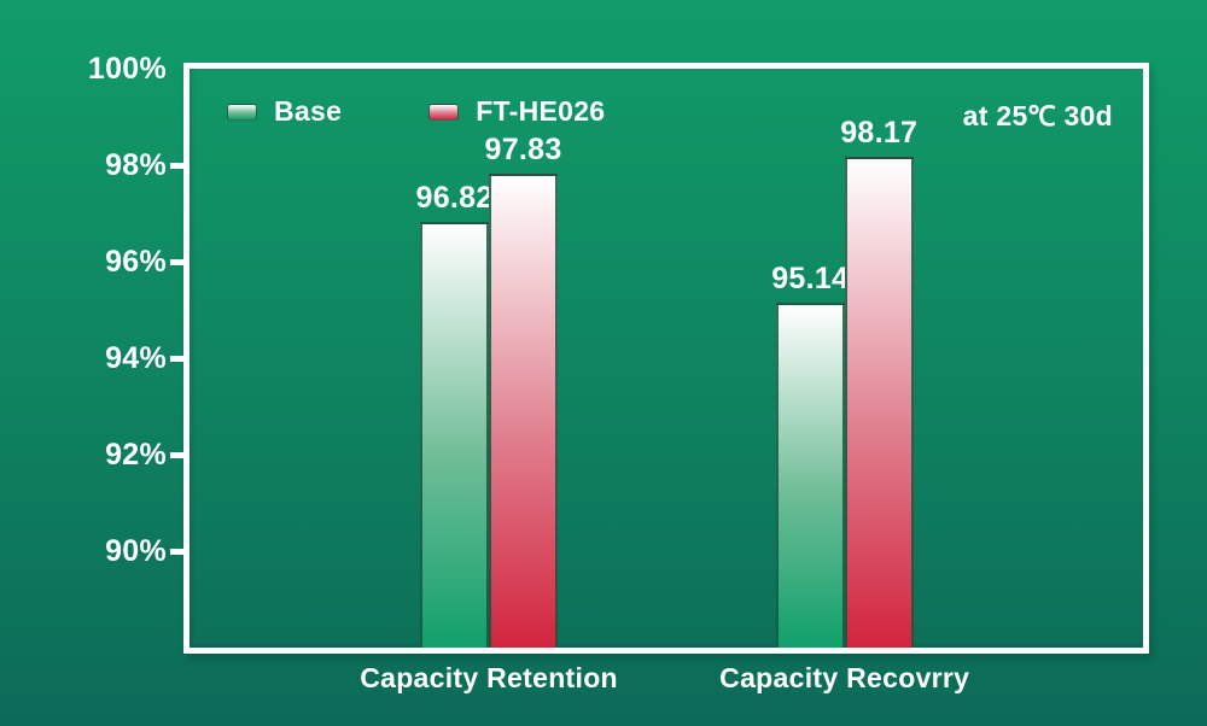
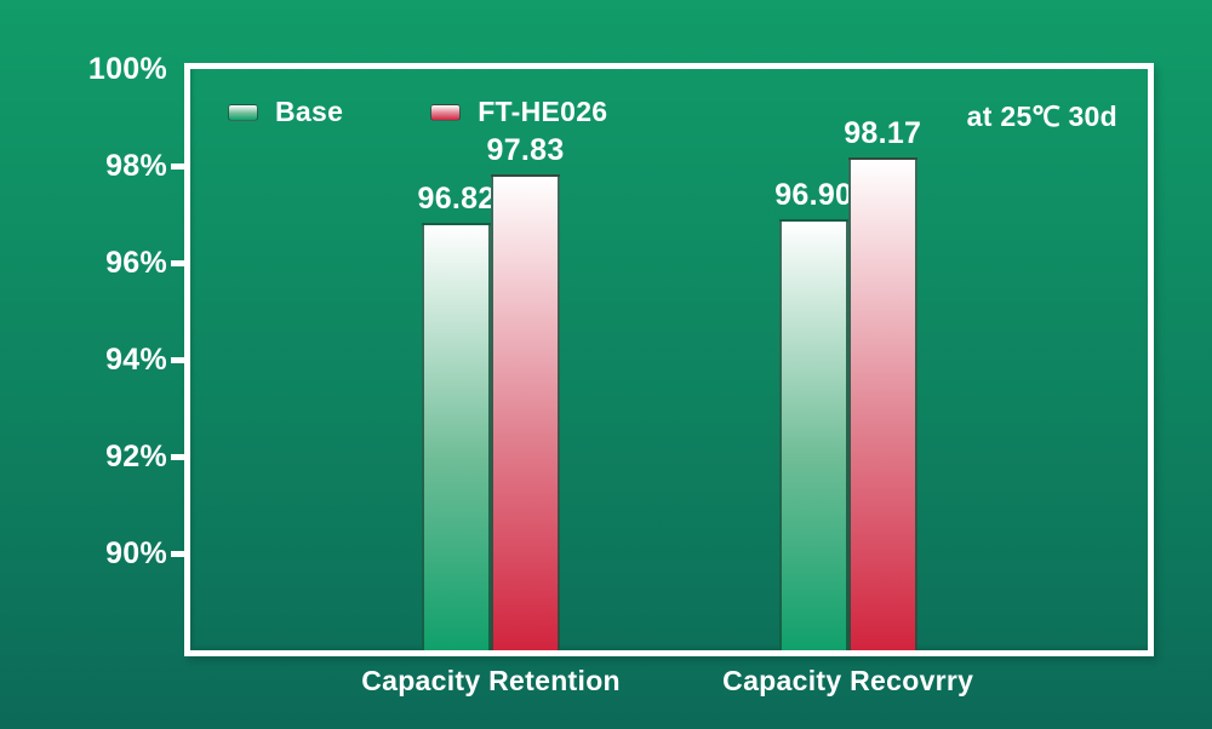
Base/Capacity Recovrry: 95.14 -> 96.90
